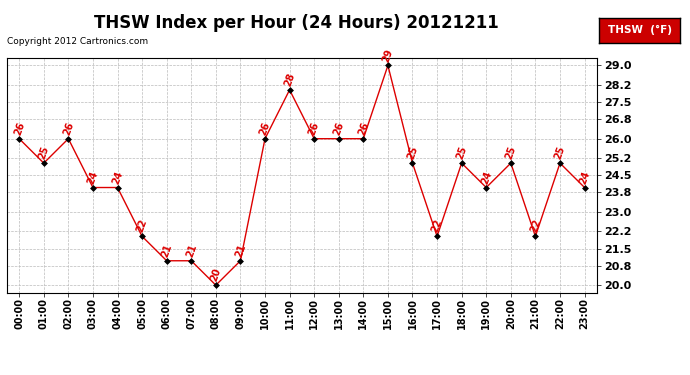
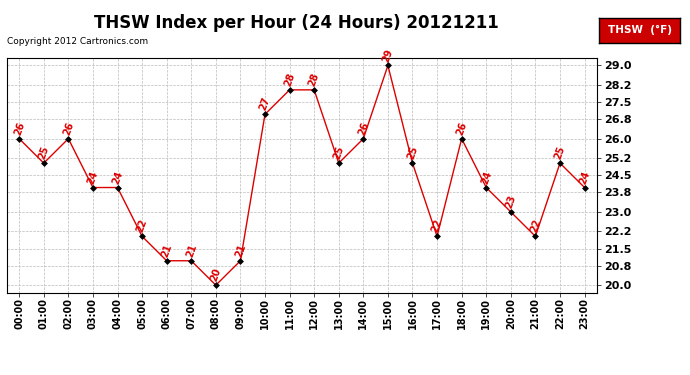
10:00: 26 -> 27
12:00: 26 -> 28
13:00: 26 -> 25
18:00: 25 -> 26
20:00: 25 -> 23
